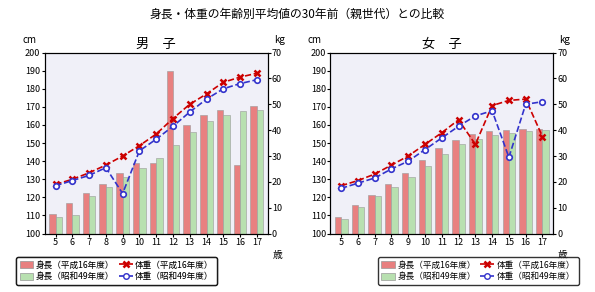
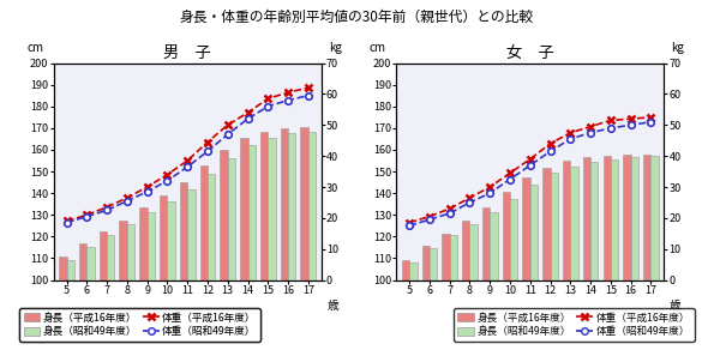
男 子/身長（昭和49年度）/6: 110 -> 115
男 子/体重（昭和49年度）/9: 15.5 -> 28.5
男 子/身長（平成16年度）/11: 139 -> 145
男 子/身長（平成16年度）/12: 190 -> 153
男 子/身長（平成16年度）/16: 138 -> 170
女 子/体重（平成16年度）/13: 34.5 -> 47.5
女 子/体重（昭和49年度）/15: 29.5 -> 49.0
女 子/体重（平成16年度）/17: 37.5 -> 52.5
